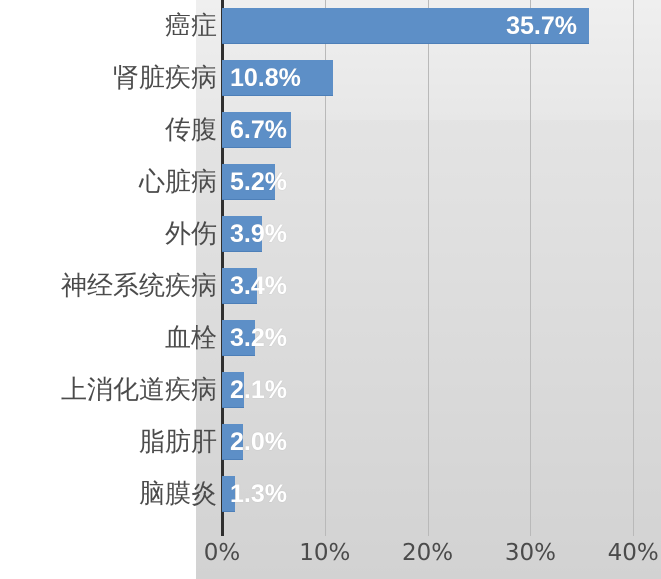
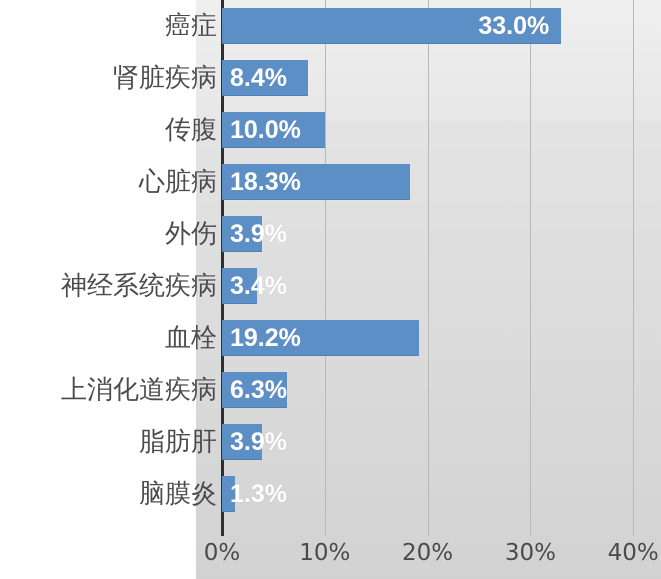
癌症: 35.7% -> 33.0%
肾脏疾病: 10.8% -> 8.4%
传腹: 6.7% -> 10.0%
心脏病: 5.2% -> 18.3%
血栓: 3.2% -> 19.2%
上消化道疾病: 2.1% -> 6.3%
脂肪肝: 2.0% -> 3.9%
